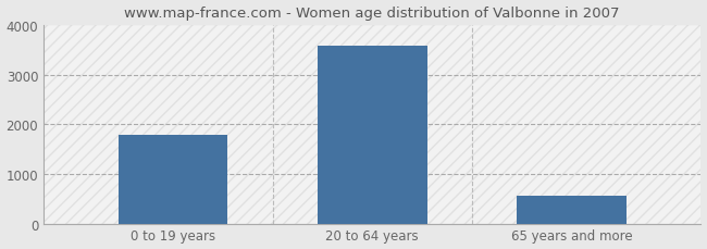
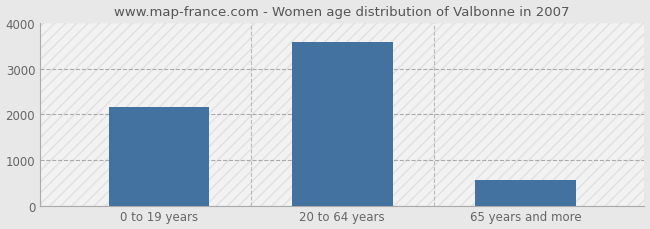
0 to 19 years: 1780 -> 2150
